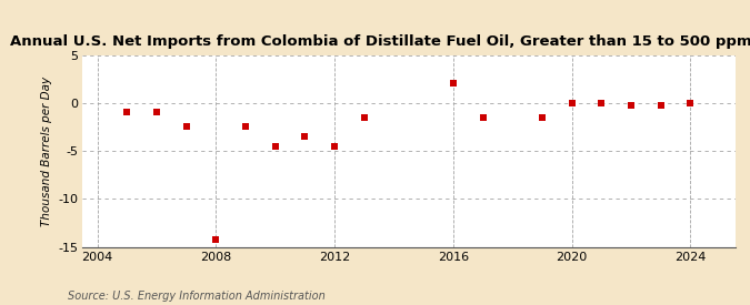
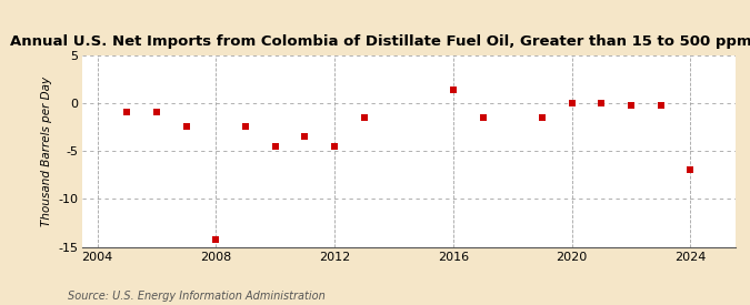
2016: 2.0 -> 1.4
2024: -0.1 -> -7.0
